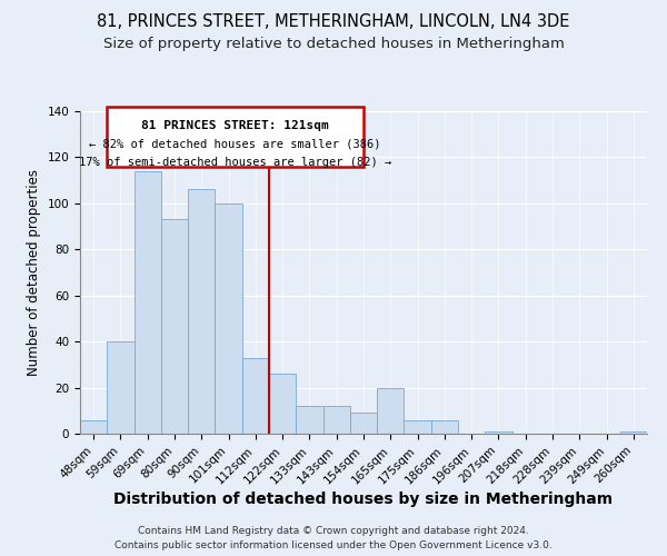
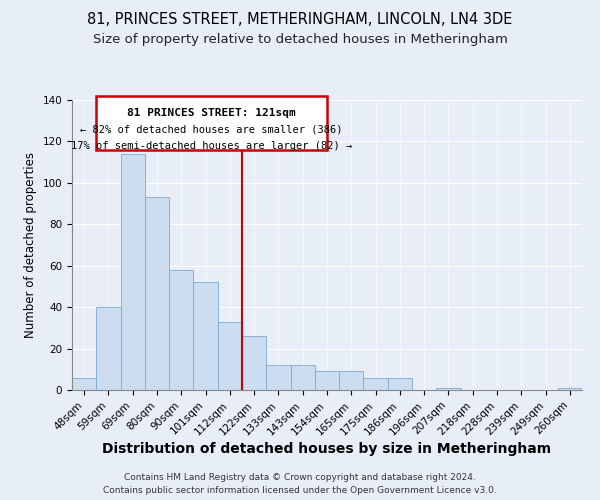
90sqm: 106 -> 58
101sqm: 100 -> 52
165sqm: 20 -> 9
